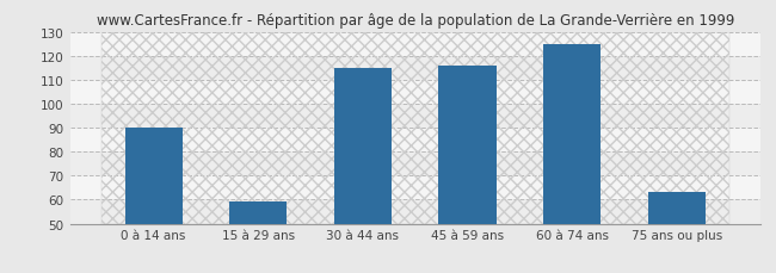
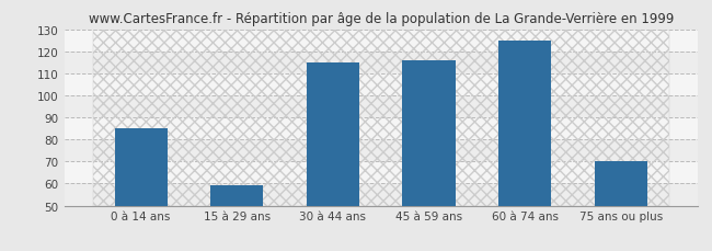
0 à 14 ans: 90 -> 85
75 ans ou plus: 63 -> 70
